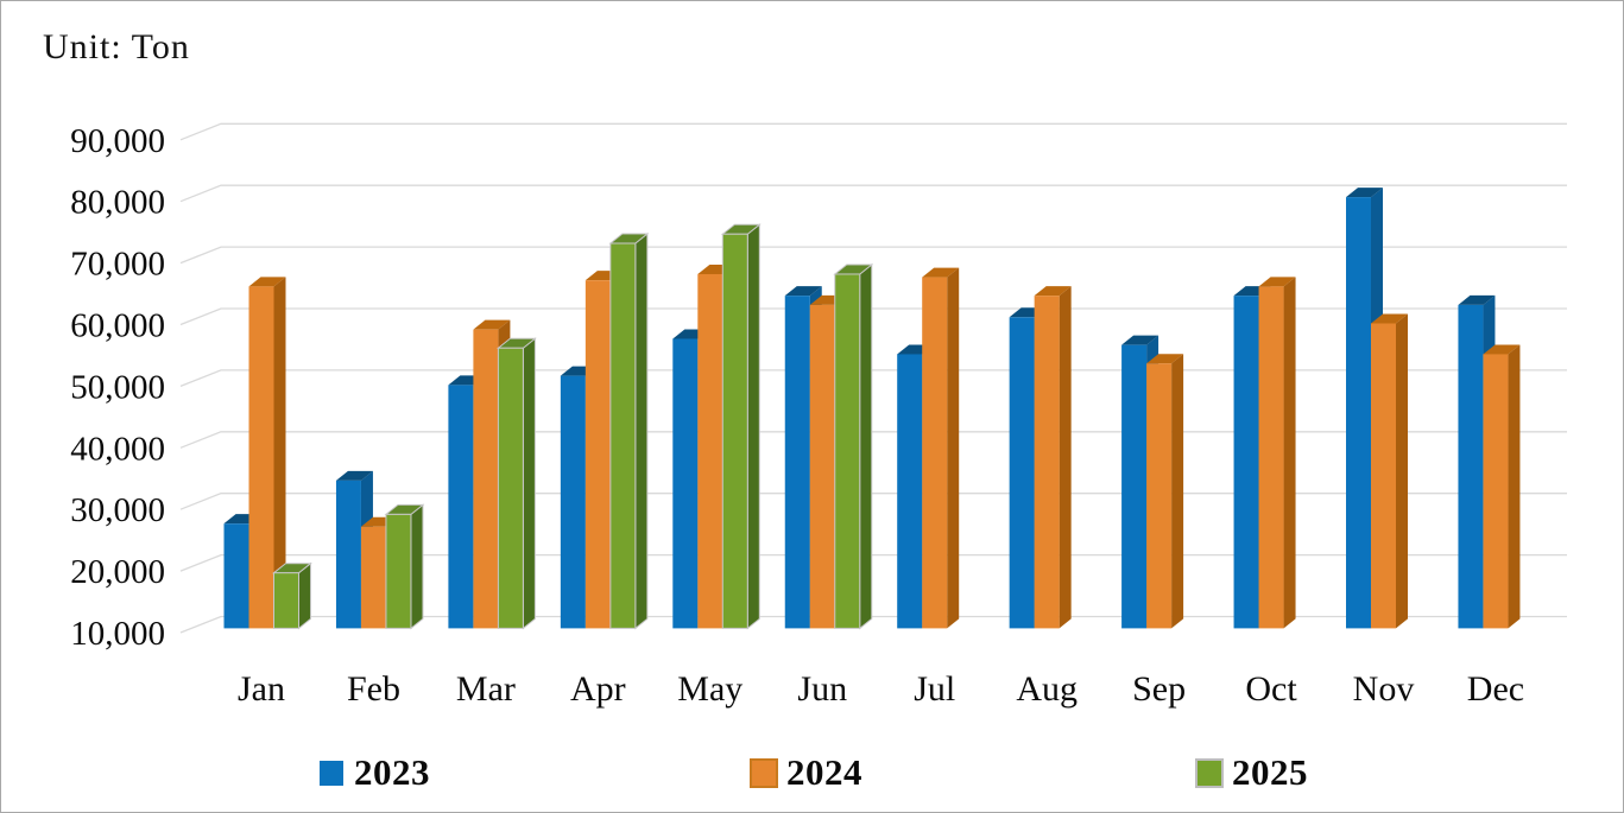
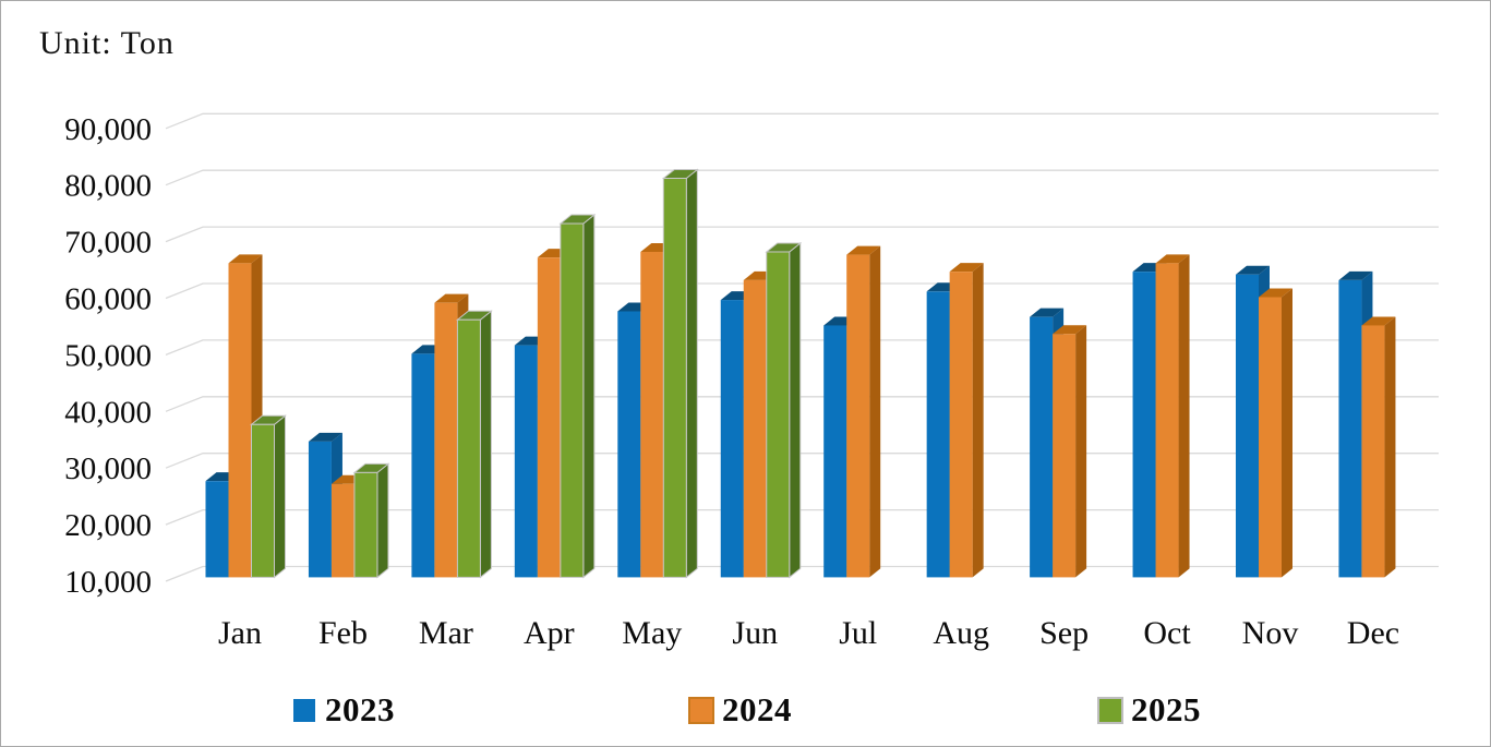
2025/Jan: 19000 -> 37000
2025/May: 74000 -> 80000
2023/Jun: 64000 -> 59000
2023/Nov: 80000 -> 64000
